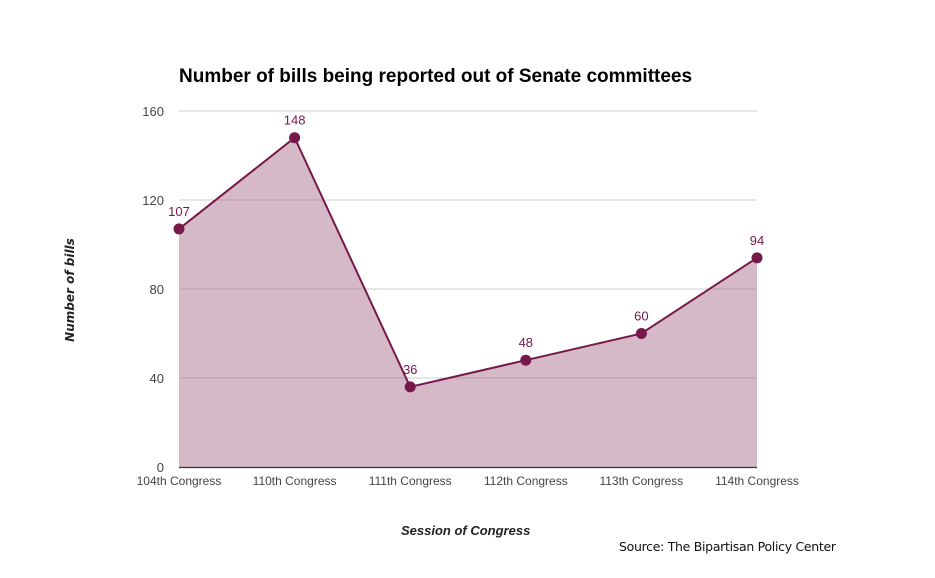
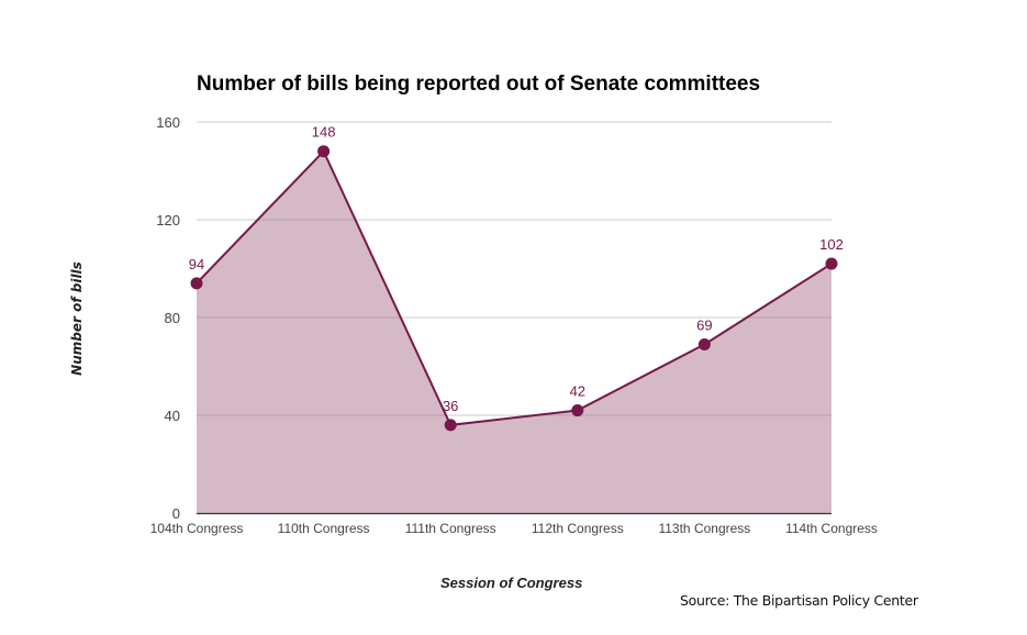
104th Congress: 107 -> 94
112th Congress: 48 -> 42
113th Congress: 60 -> 69
114th Congress: 94 -> 102
